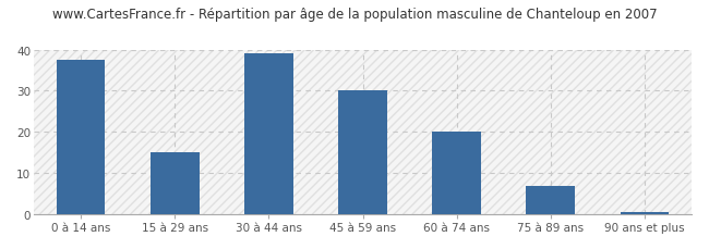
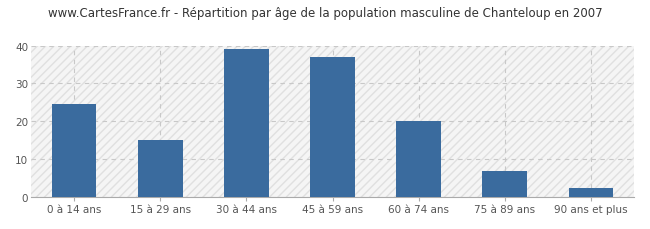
0 à 14 ans: 37.5 -> 24.5
45 à 59 ans: 30.0 -> 37.0
90 ans et plus: 0.5 -> 2.5
